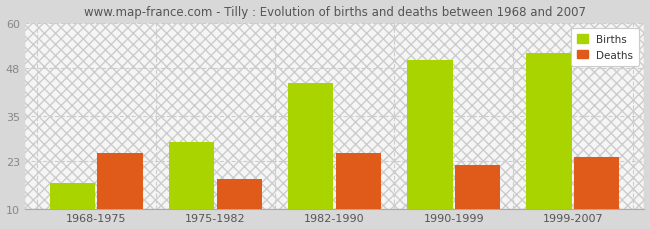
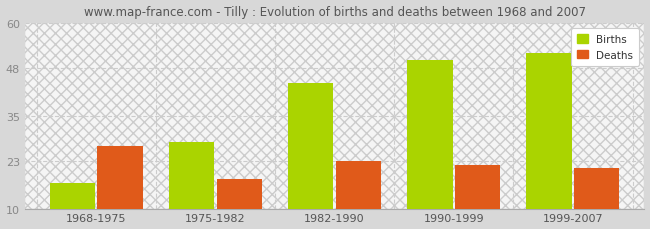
Deaths/1968-1975: 25 -> 27
Deaths/1982-1990: 25 -> 23
Deaths/1999-2007: 24 -> 21
